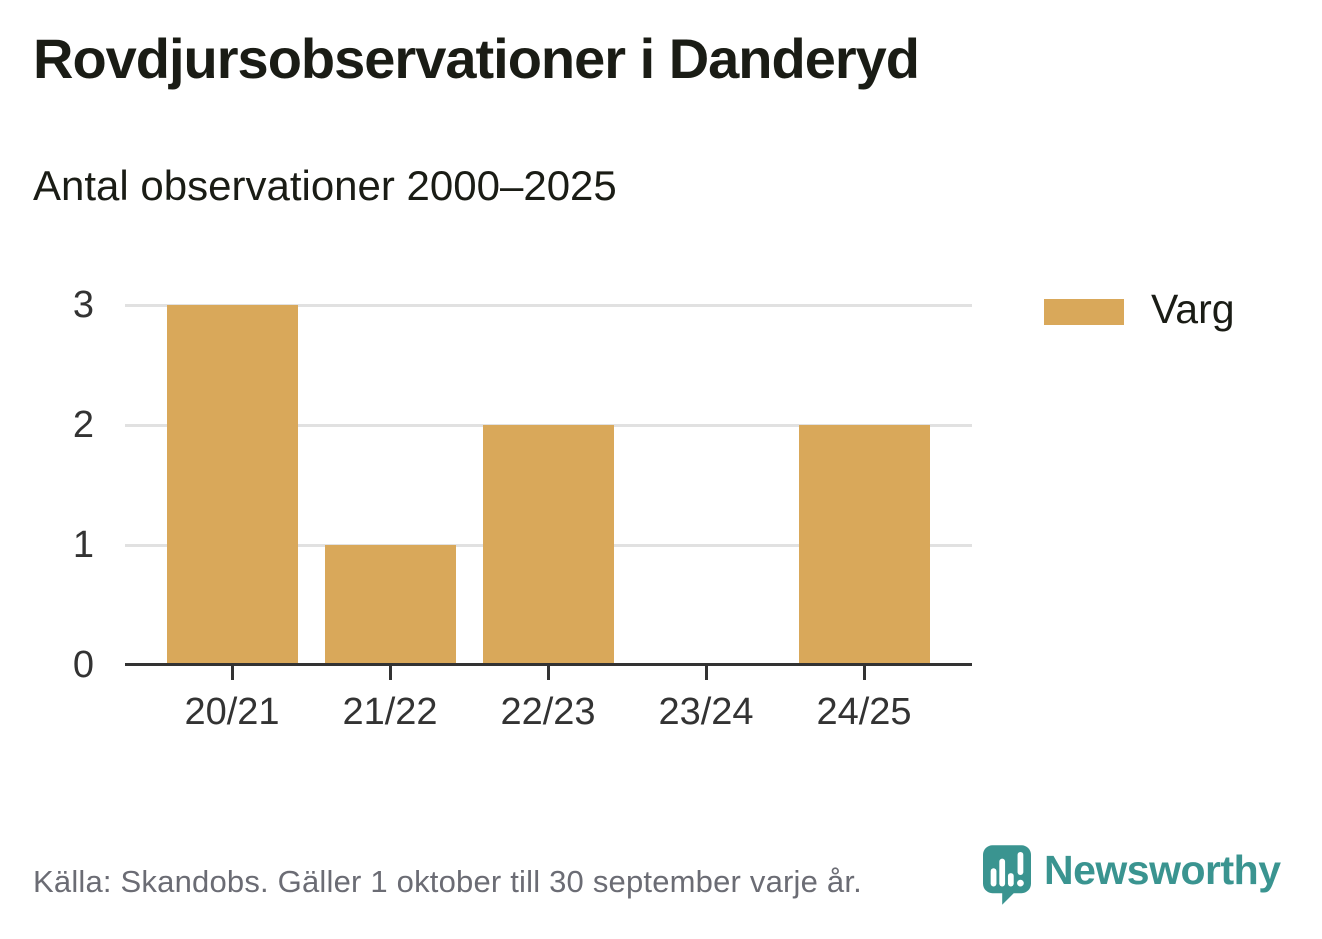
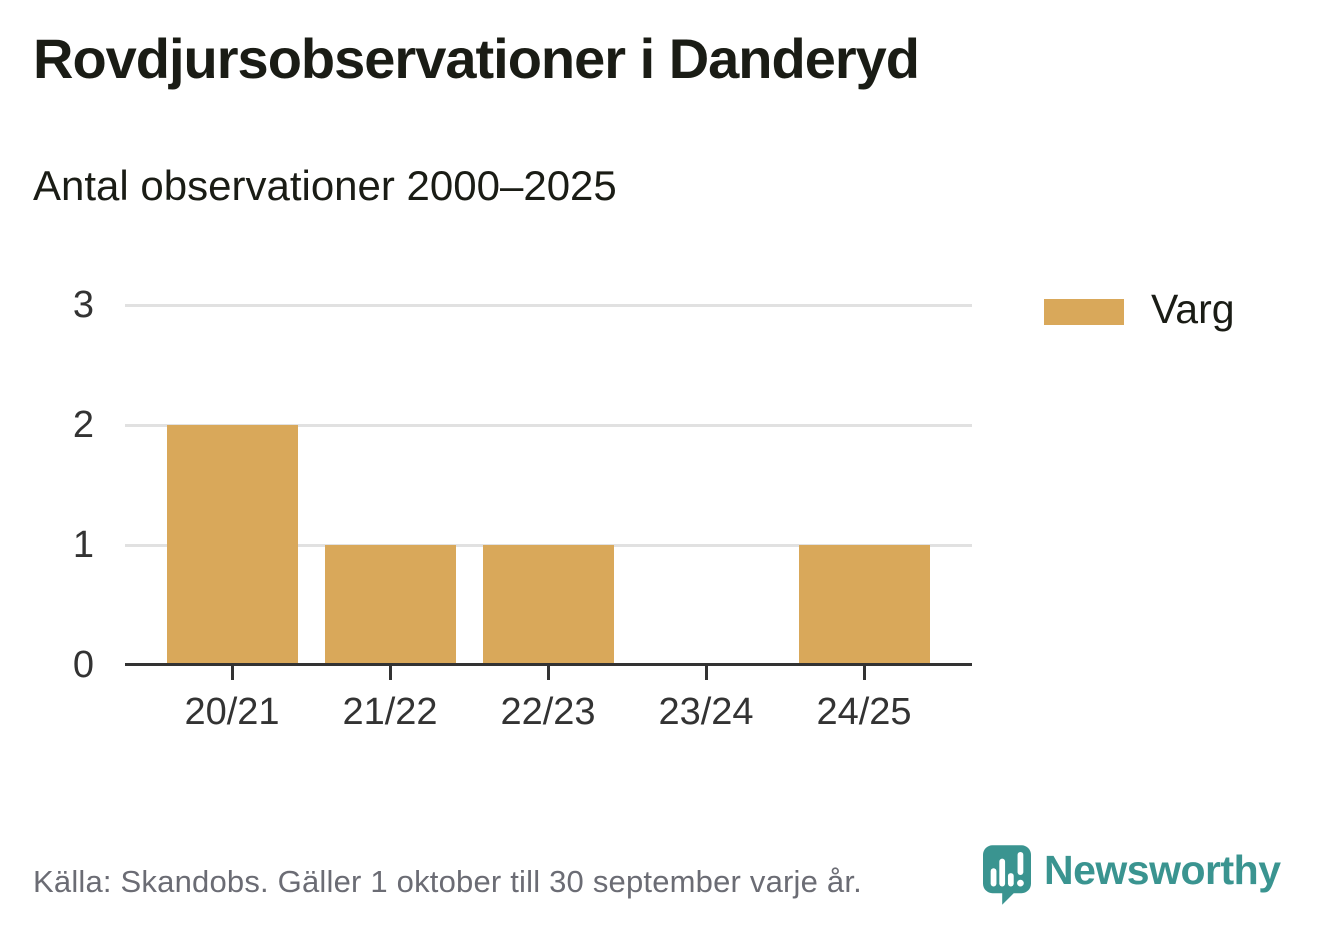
20/21: 3 -> 2
22/23: 2 -> 1
24/25: 2 -> 1
